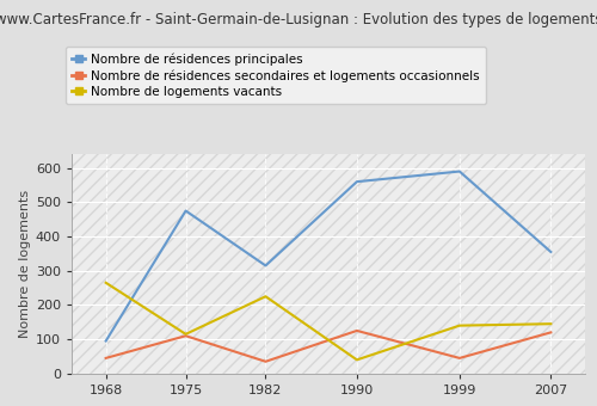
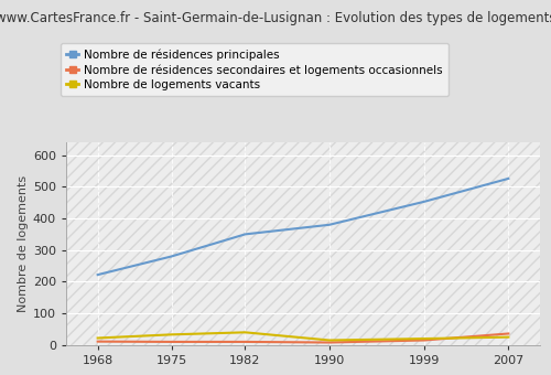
Nombre de résidences principales/1968: 95 -> 222
Nombre de résidences secondaires et logements occasionnels/1968: 45 -> 11
Nombre de logements vacants/1968: 265 -> 22
Nombre de résidences principales/1975: 475 -> 280
Nombre de résidences secondaires et logements occasionnels/1975: 110 -> 10
Nombre de logements vacants/1975: 115 -> 33
Nombre de résidences principales/1982: 315 -> 350
Nombre de résidences secondaires et logements occasionnels/1982: 35 -> 10
Nombre de logements vacants/1982: 225 -> 40
Nombre de résidences principales/1990: 560 -> 380
Nombre de résidences secondaires et logements occasionnels/1990: 125 -> 8
Nombre de logements vacants/1990: 40 -> 15
Nombre de résidences principales/1999: 590 -> 453
Nombre de résidences secondaires et logements occasionnels/1999: 45 -> 15
Nombre de logements vacants/1999: 140 -> 20
Nombre de résidences principales/2007: 355 -> 526
Nombre de résidences secondaires et logements occasionnels/2007: 120 -> 36
Nombre de logements vacants/2007: 145 -> 25
